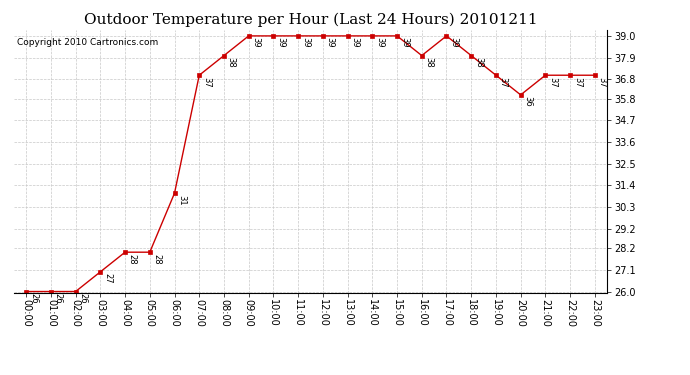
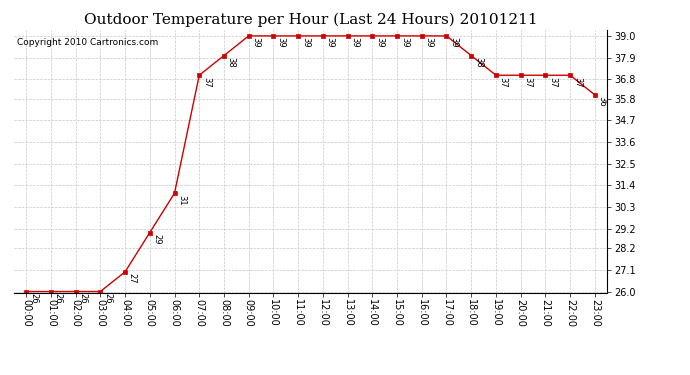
03:00: 27 -> 26
04:00: 28 -> 27
05:00: 28 -> 29
16:00: 38 -> 39
20:00: 36 -> 37
23:00: 37 -> 36
